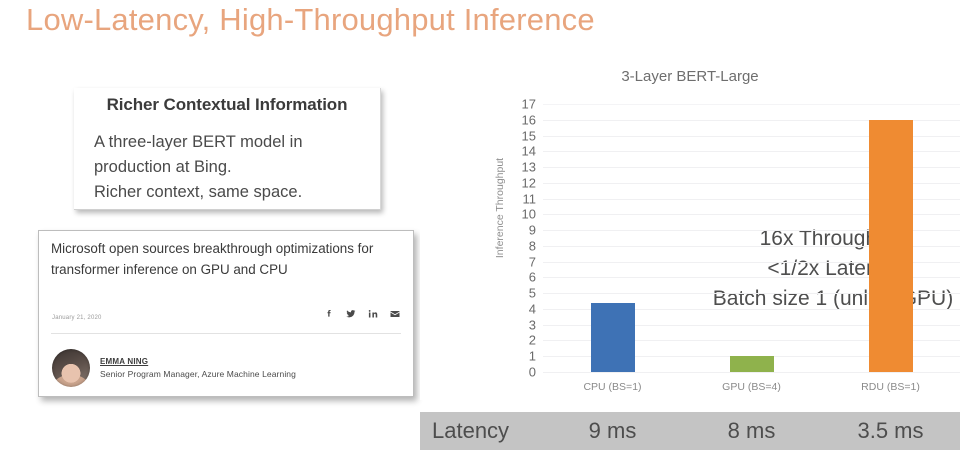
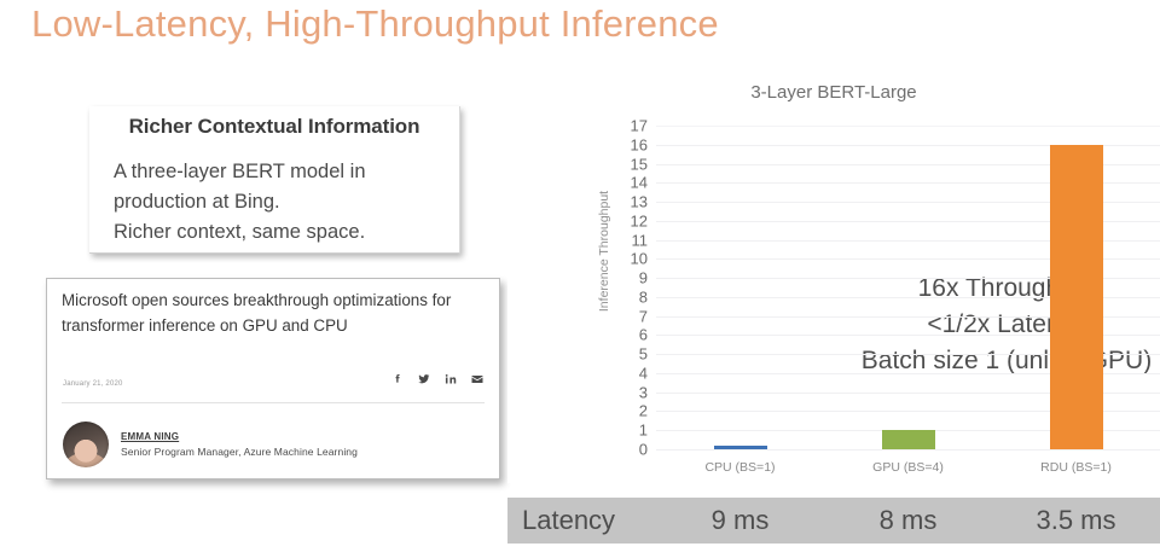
CPU (BS=1): 4.4 -> 0.2
